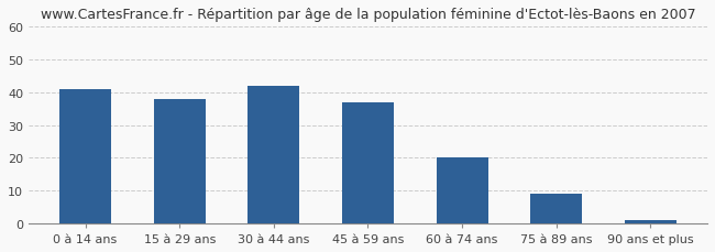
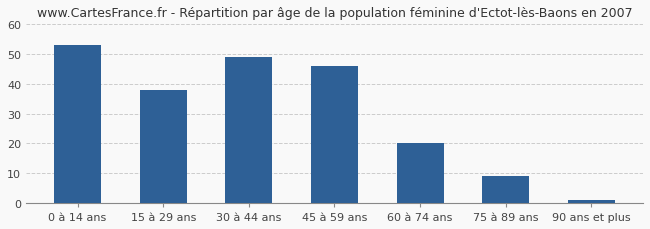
0 à 14 ans: 41 -> 53
30 à 44 ans: 42 -> 49
45 à 59 ans: 37 -> 46
